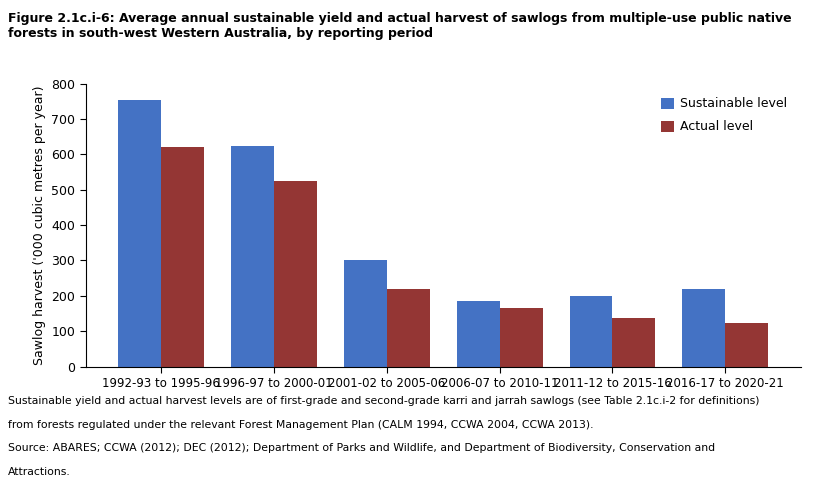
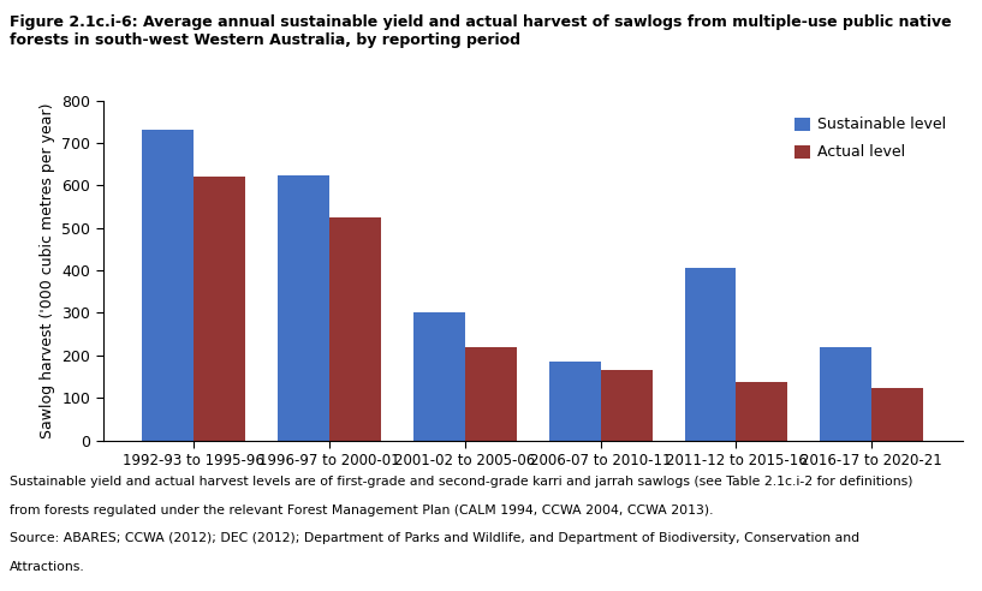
Sustainable level/1992-93 to 1995-96: 755 -> 730
Sustainable level/2011-12 to 2015-16: 200 -> 405
